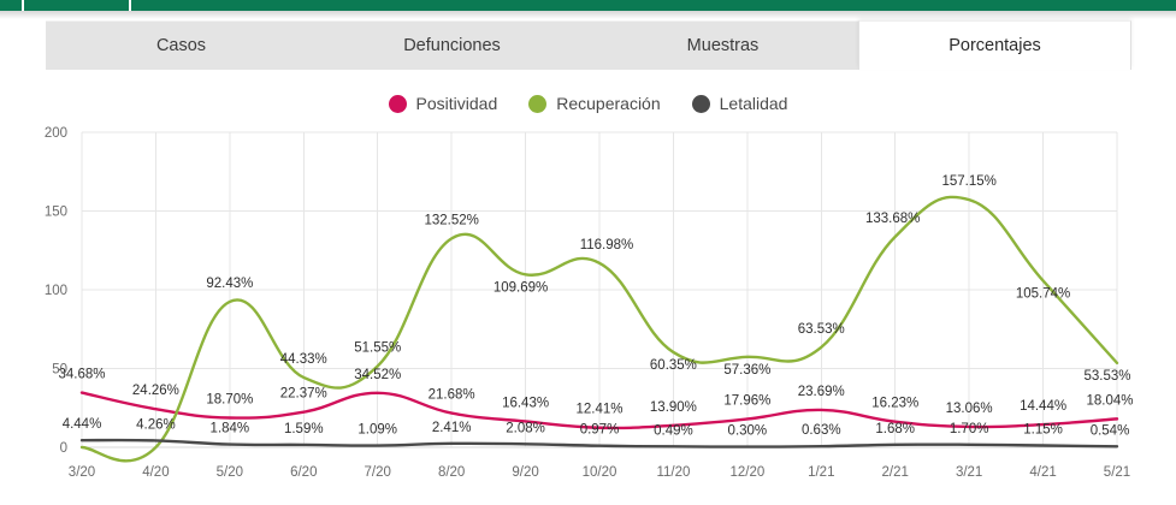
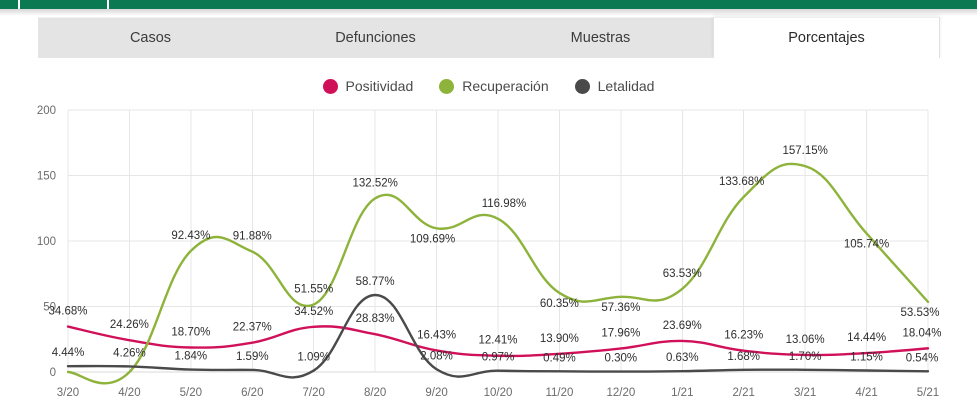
Recuperación/6/20: 44.33% -> 91.88%
Positividad/8/20: 21.68% -> 28.83%
Letalidad/8/20: 2.41% -> 58.77%
